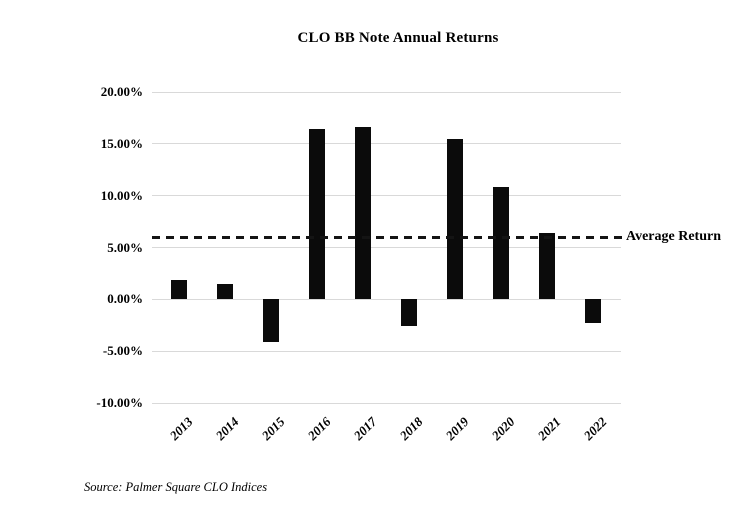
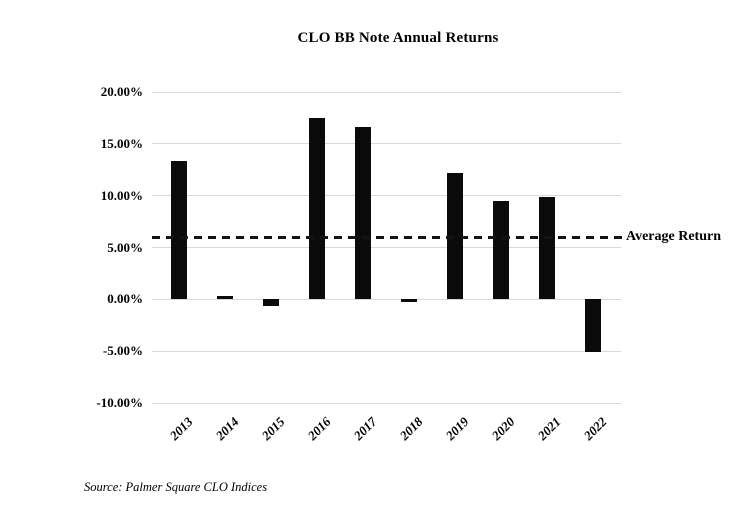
2013: 1.9% -> 13.3%
2014: 1.5% -> 0.3%
2015: -4.1% -> -0.6%
2016: 16.4% -> 17.5%
2018: -2.6% -> -0.3%
2019: 15.5% -> 12.2%
2020: 10.8% -> 9.5%
2021: 6.4% -> 9.9%
2022: -2.3% -> -5.1%
